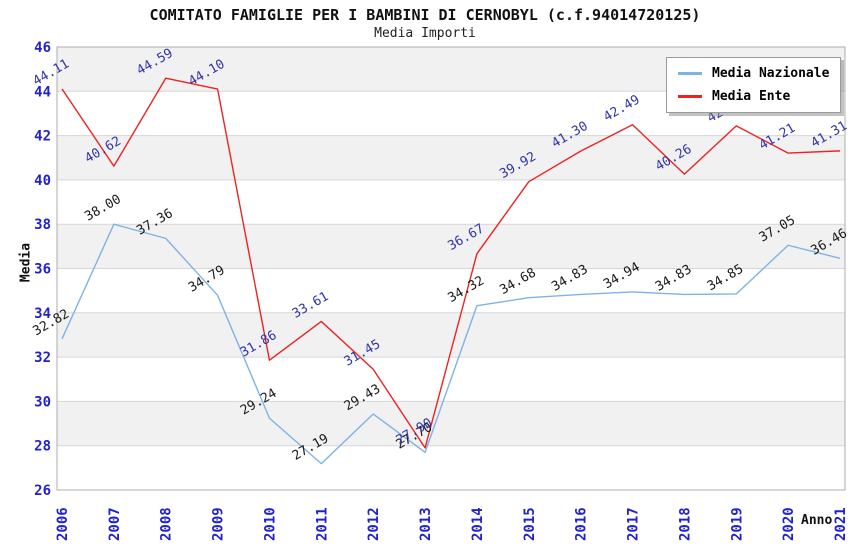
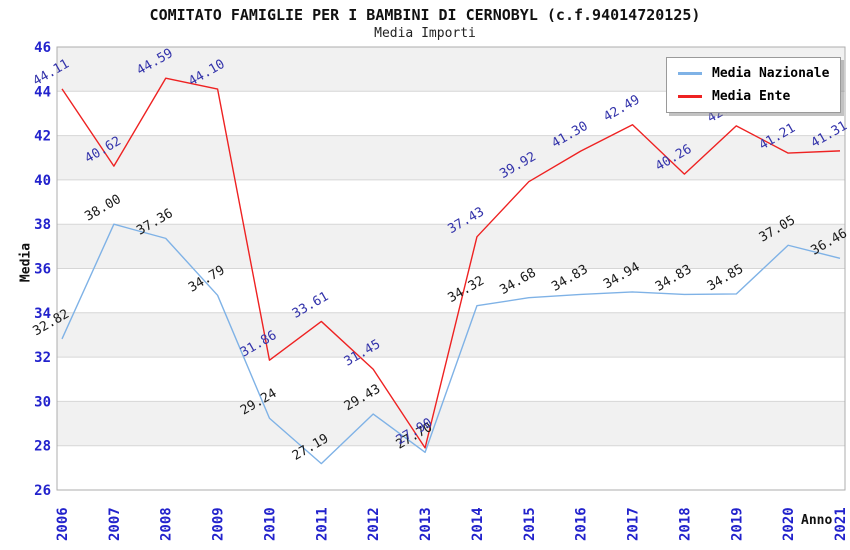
Media Ente/2014: 36.67 -> 37.43
